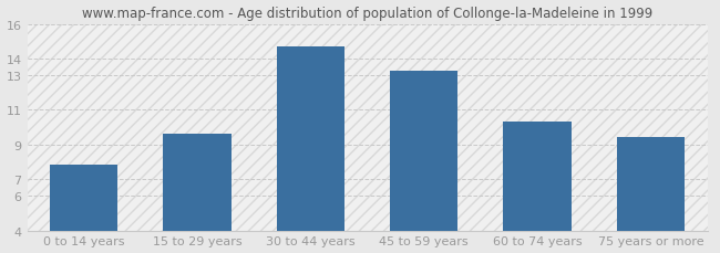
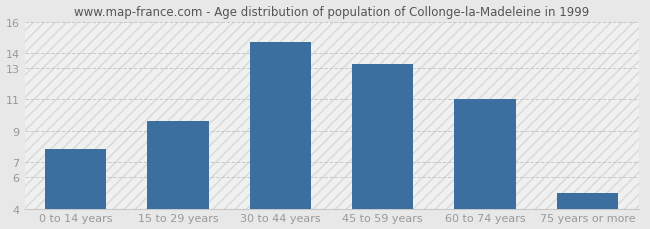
60 to 74 years: 10.3 -> 11.0
75 years or more: 9.4 -> 5.0
